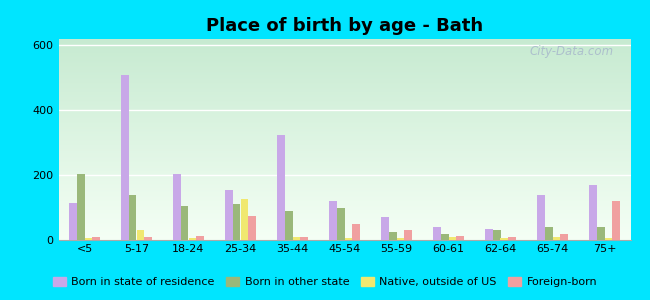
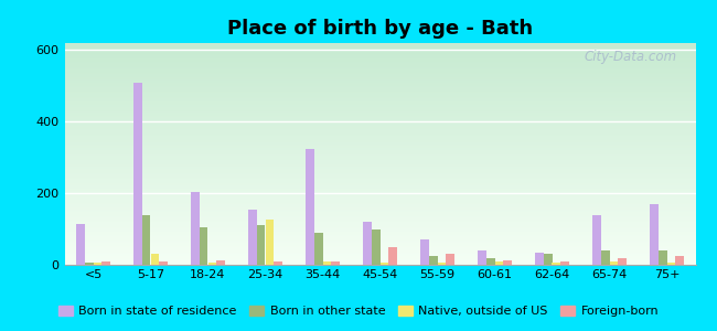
Born in other state/<5: 205 -> 5
Foreign-born/25-34: 75 -> 8
Foreign-born/75+: 120 -> 25
